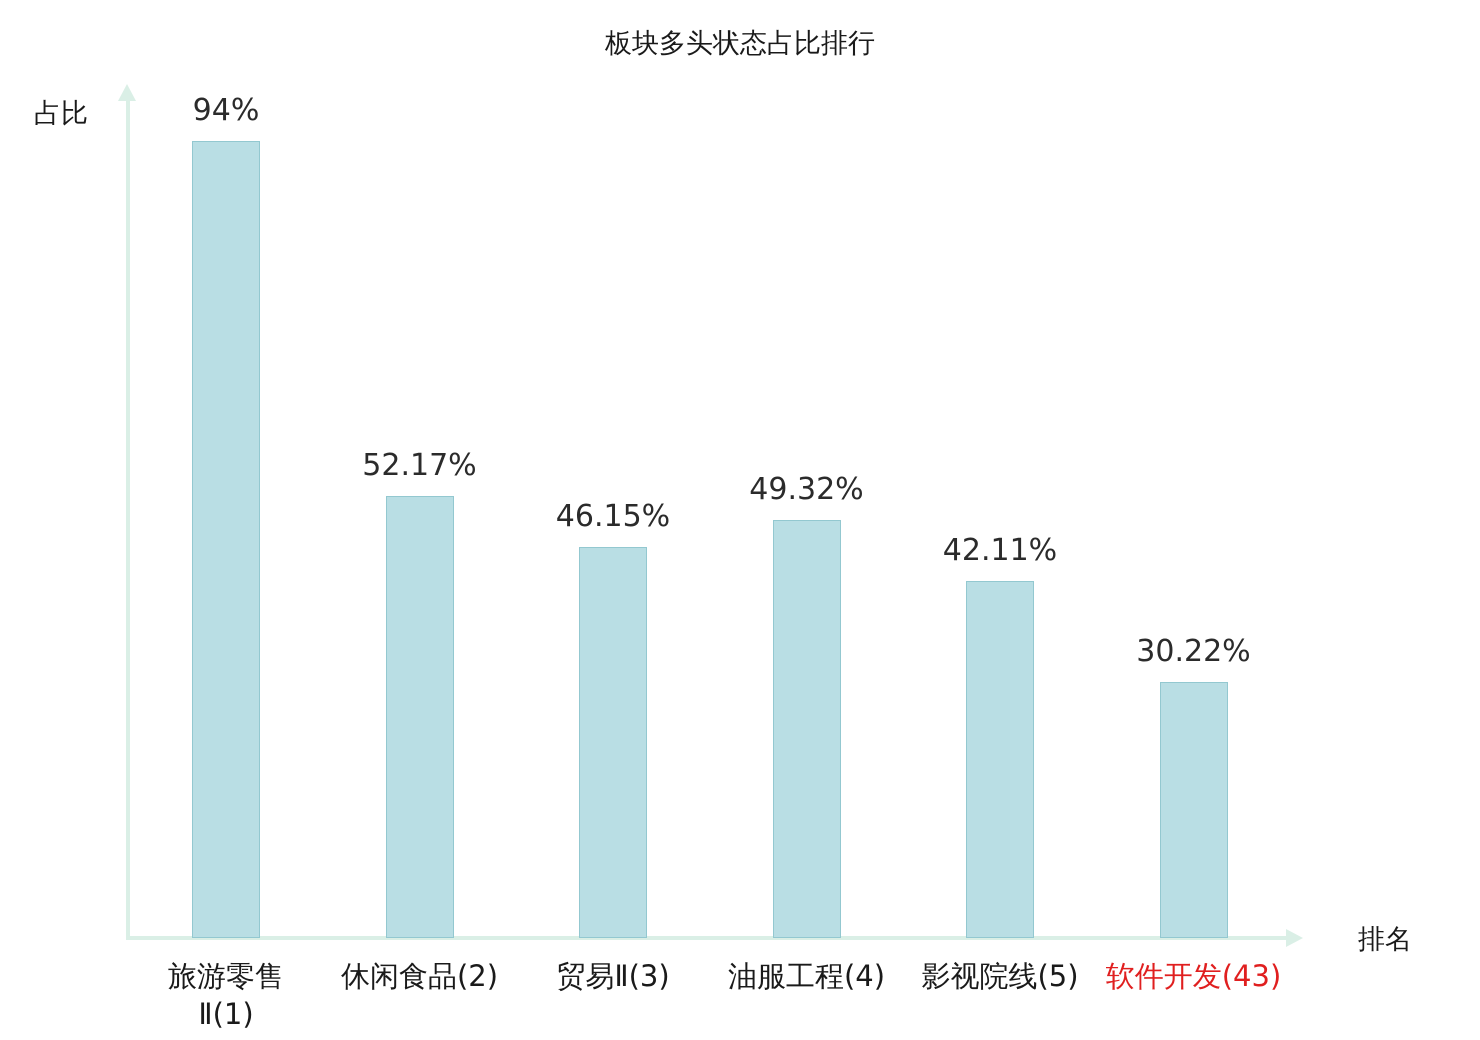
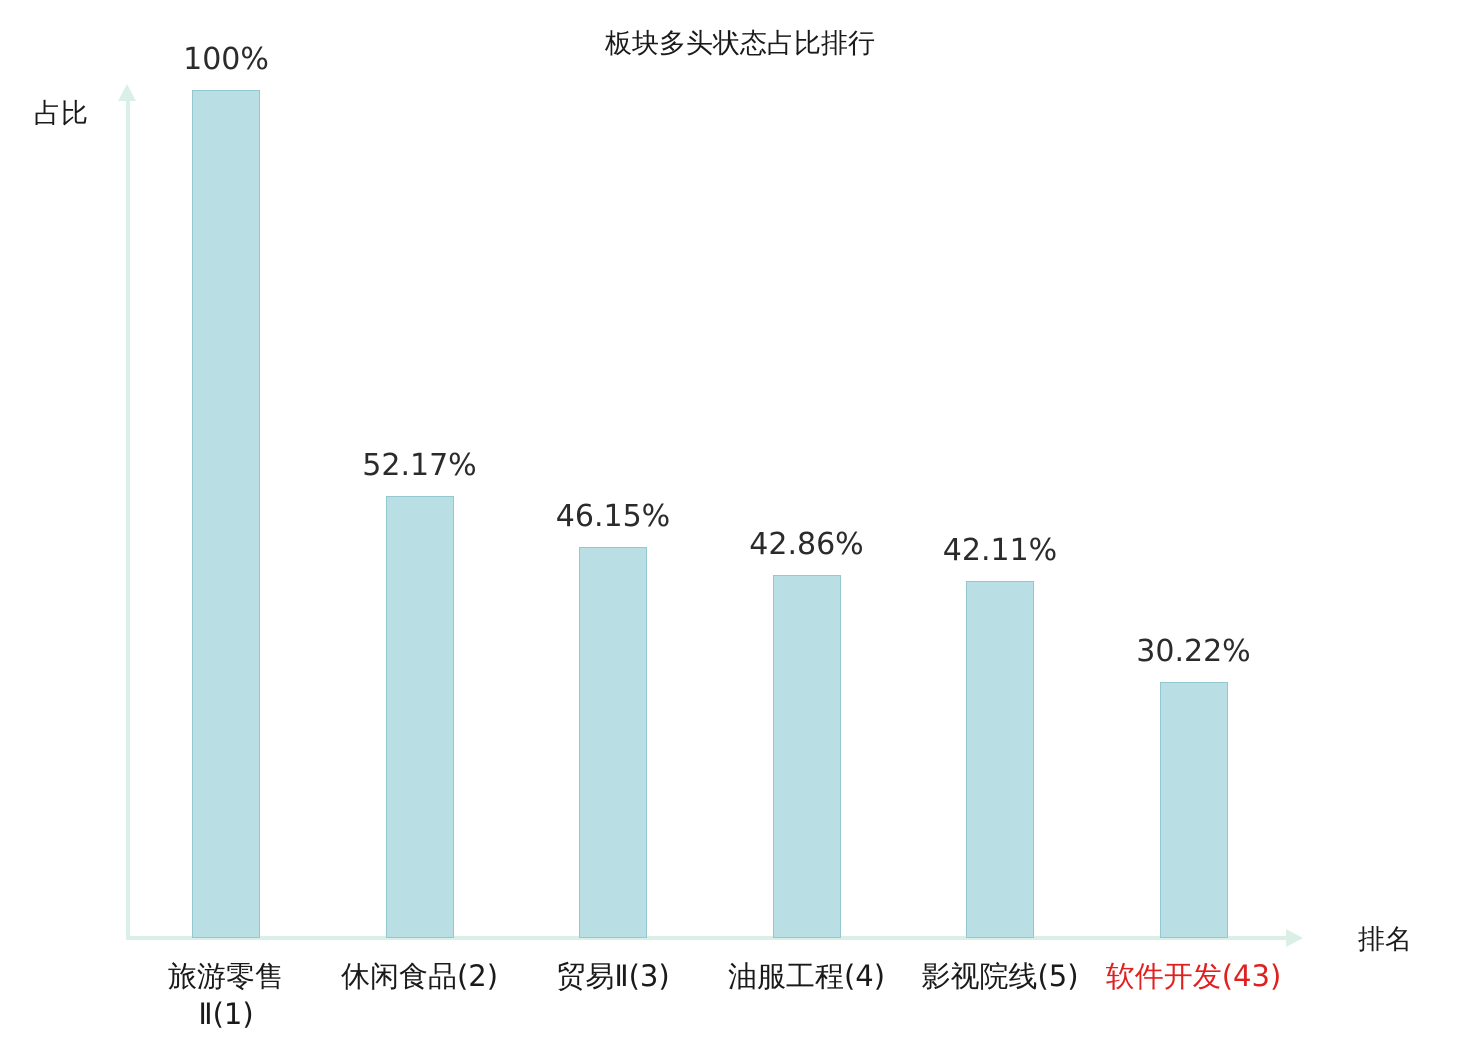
旅游零售 Ⅱ(1): 94% -> 100%
油服工程(4): 49.32% -> 42.86%
